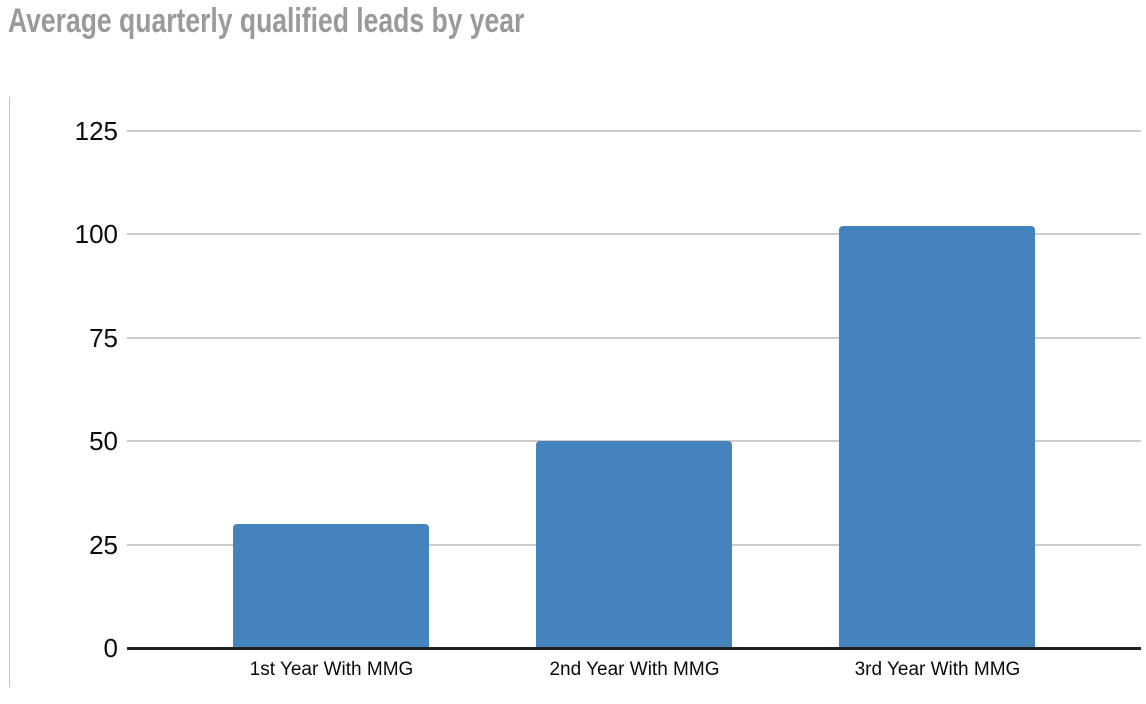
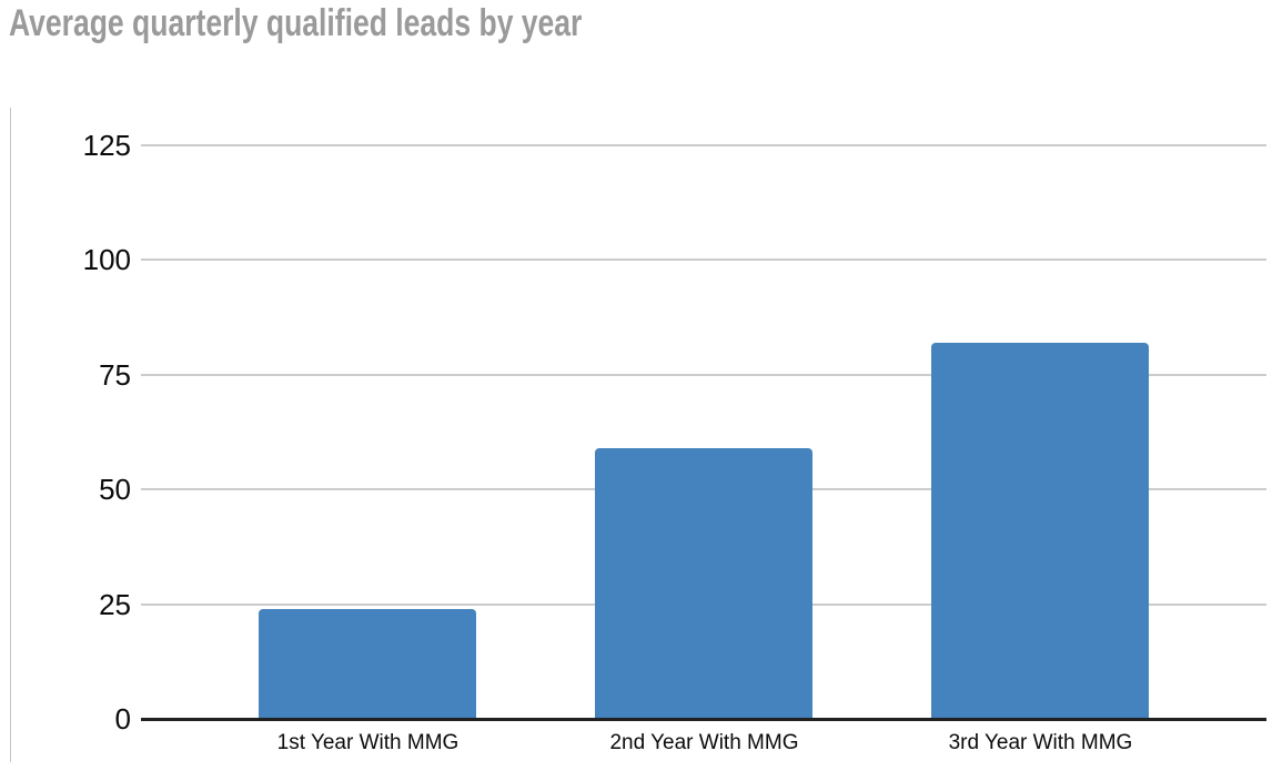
1st Year With MMG: 30 -> 24
2nd Year With MMG: 50 -> 59
3rd Year With MMG: 102 -> 82
